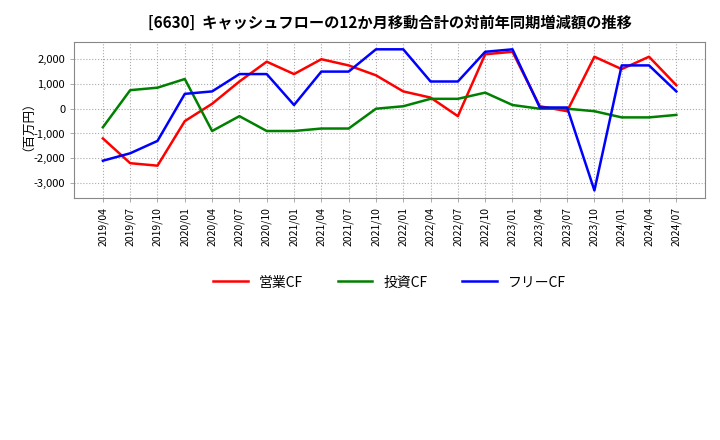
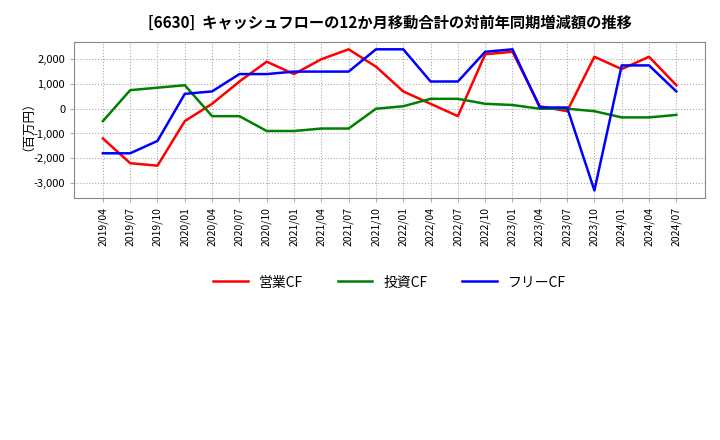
投資CF/2019/04: -750 -> -500
フリーCF/2019/04: -2,100 -> -1,800
投資CF/2020/01: 1,200 -> 950
投資CF/2020/04: -900 -> -300
フリーCF/2021/01: 150 -> 1,500
営業CF/2021/07: 1,750 -> 2,400
営業CF/2021/10: 1,350 -> 1,700
営業CF/2022/04: 450 -> 200
投資CF/2022/10: 650 -> 200
